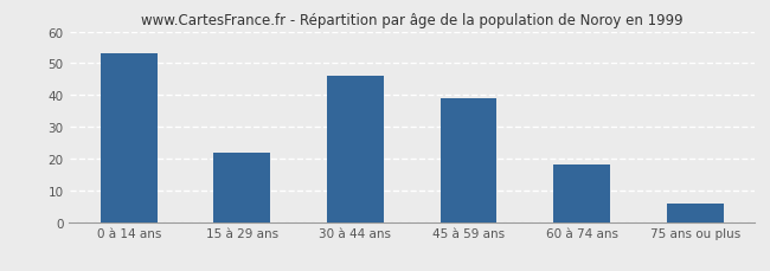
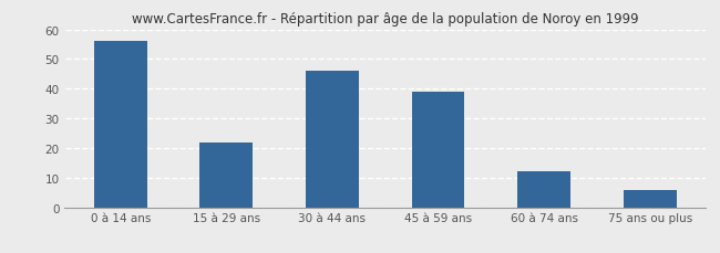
0 à 14 ans: 53 -> 56
60 à 74 ans: 18 -> 12
